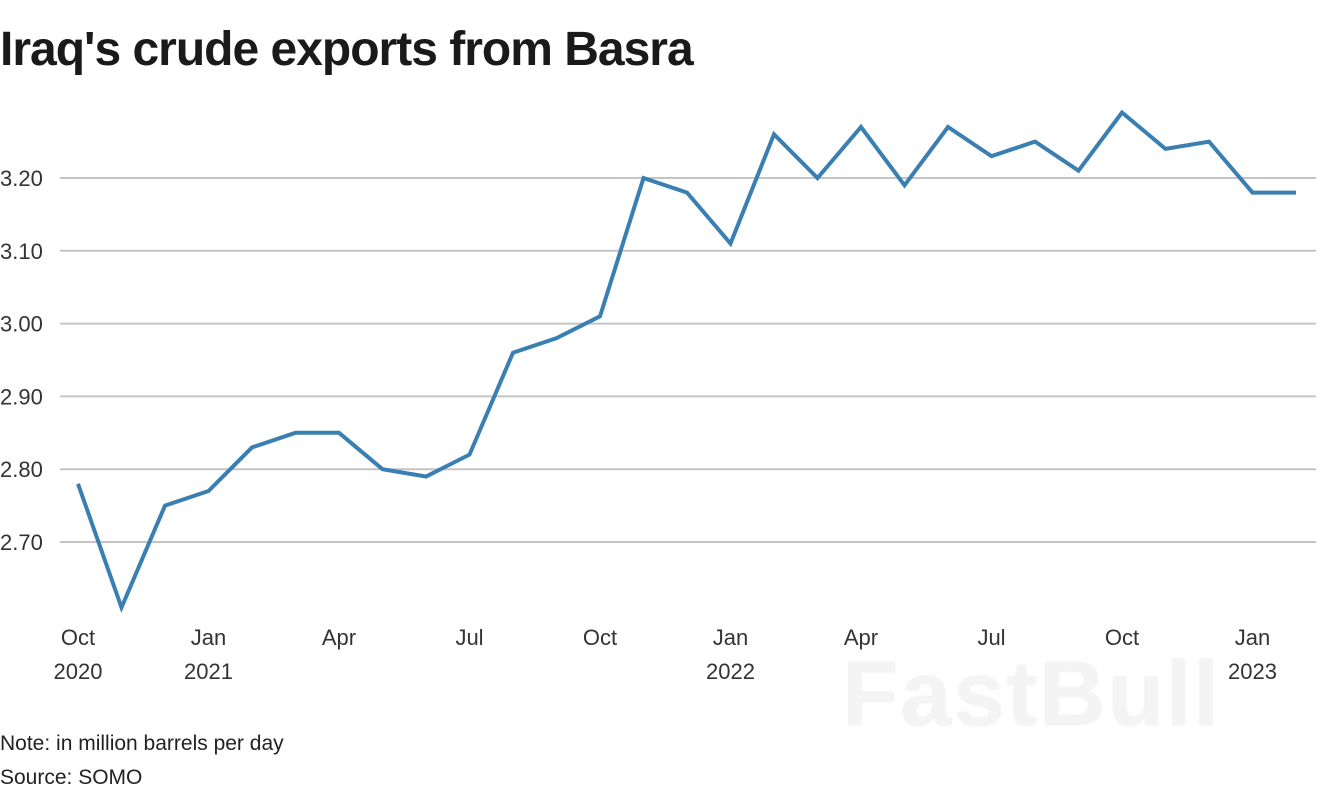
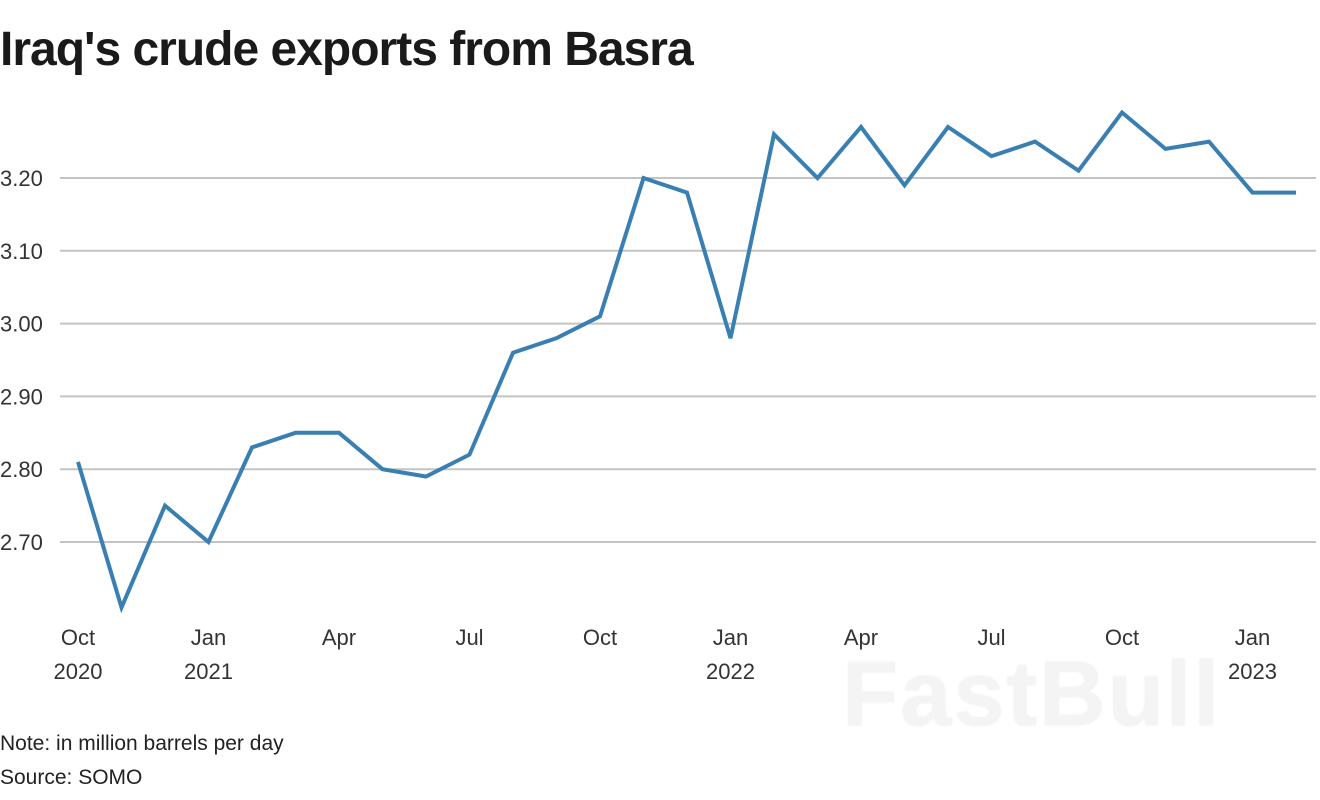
Oct 2020: 2.78 -> 2.81
Jan 2021: 2.77 -> 2.70
Jan 2022: 3.11 -> 2.98
